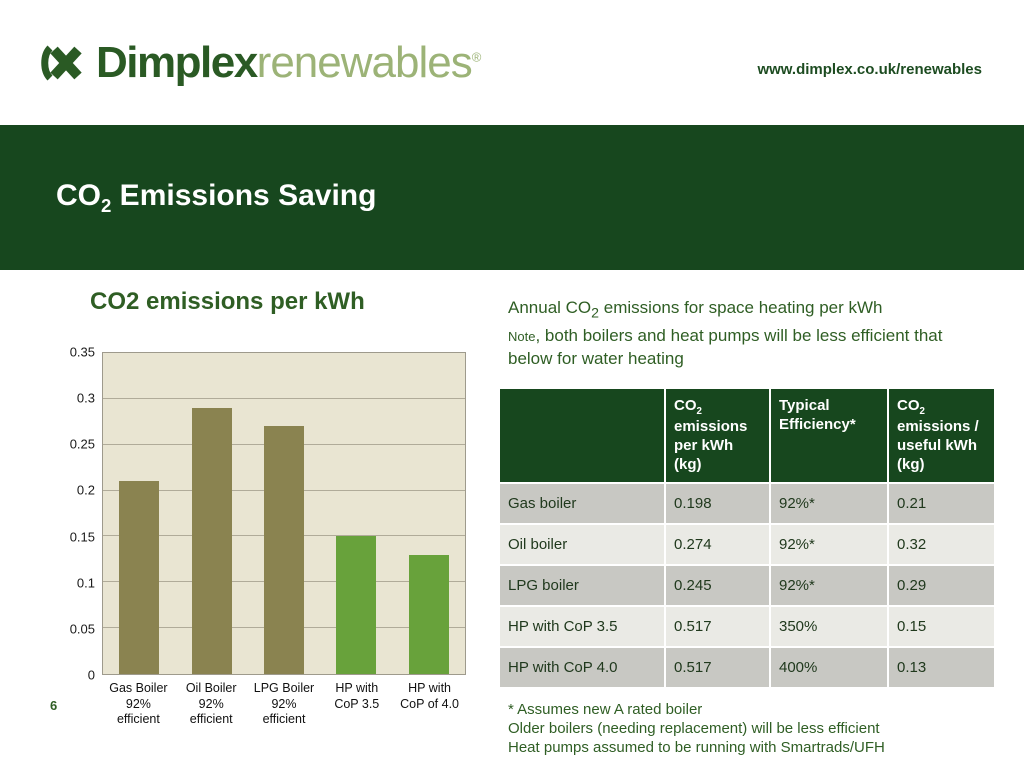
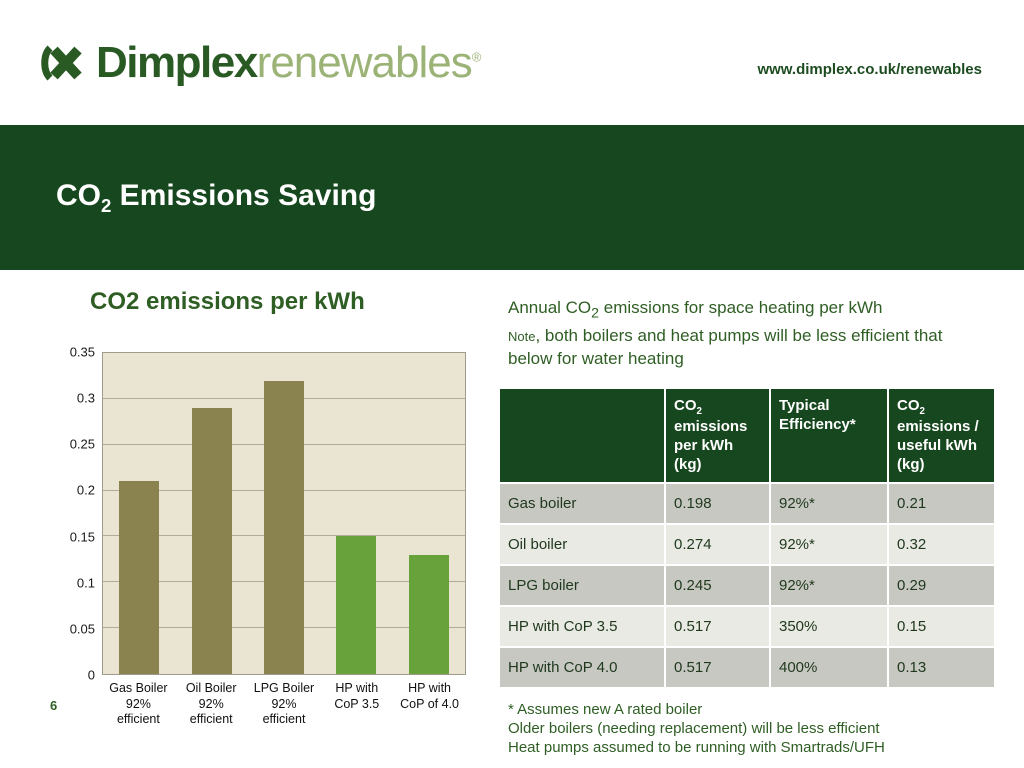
LPG Boiler 92% efficient: 0.27 -> 0.32
